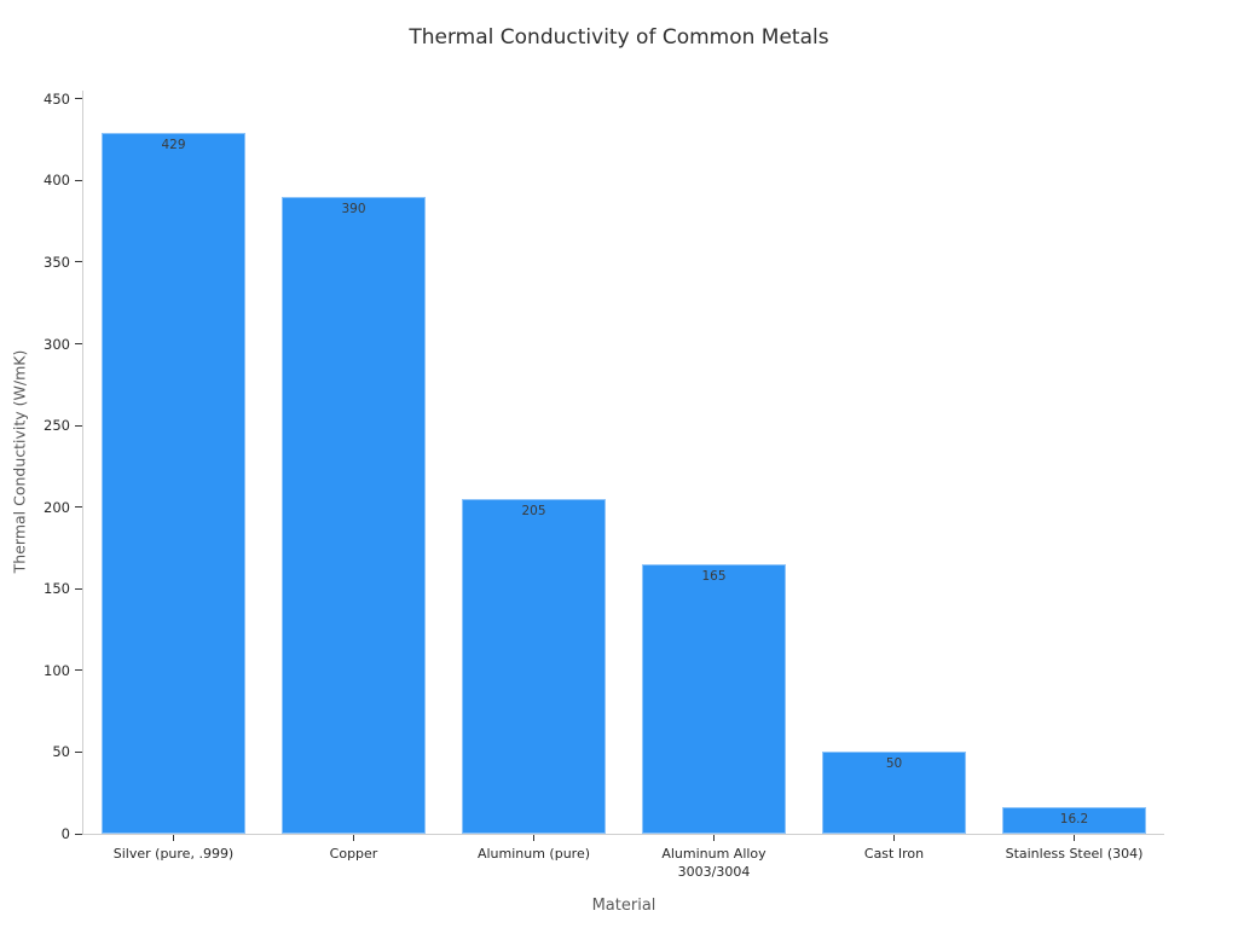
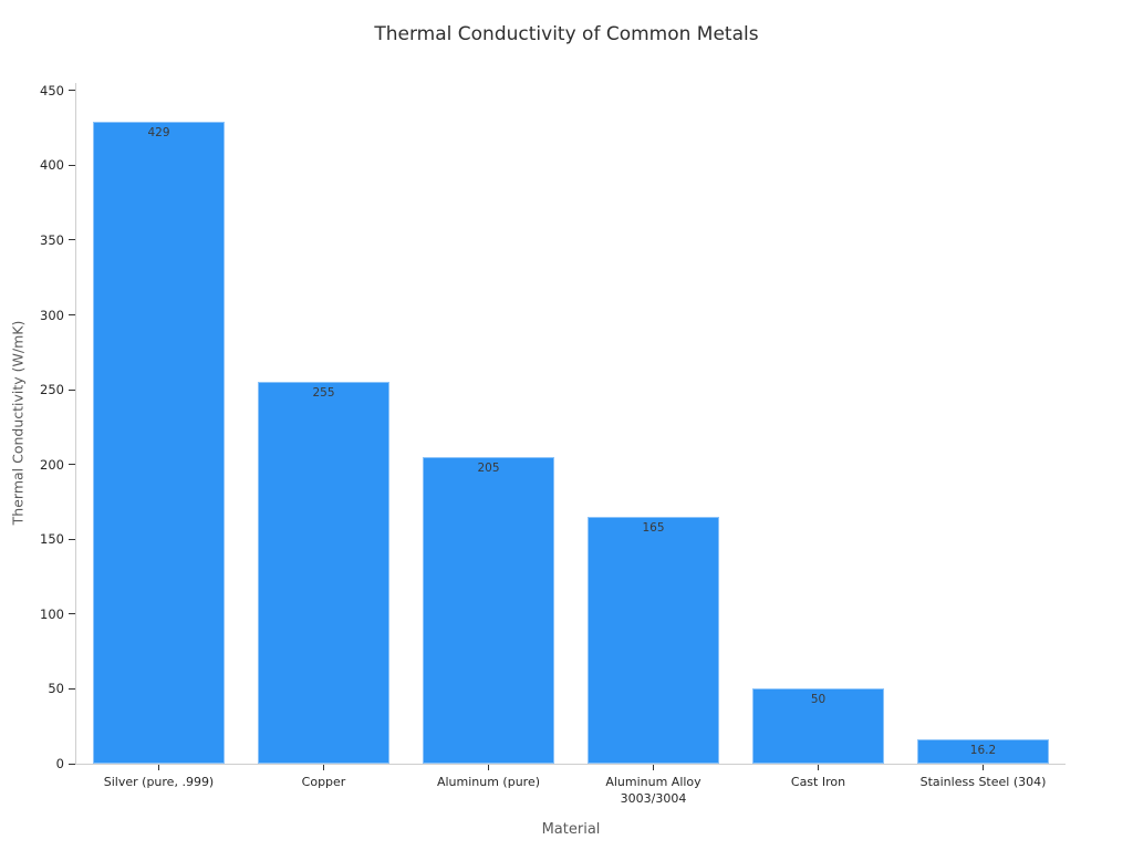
Copper: 390 -> 255
